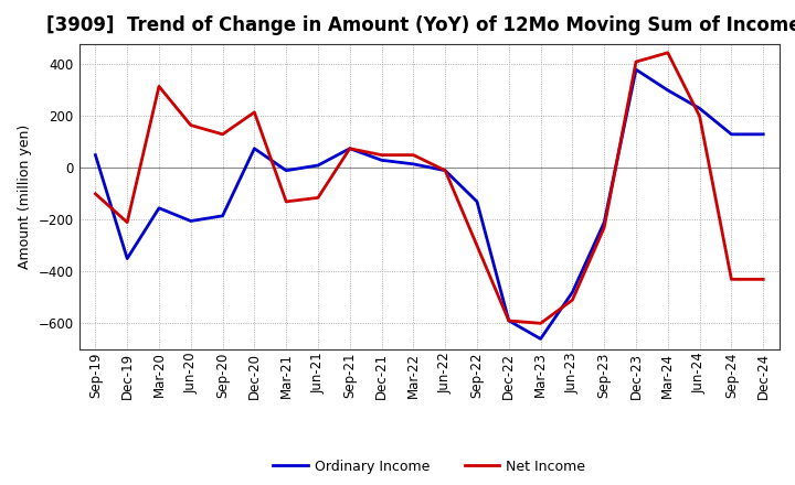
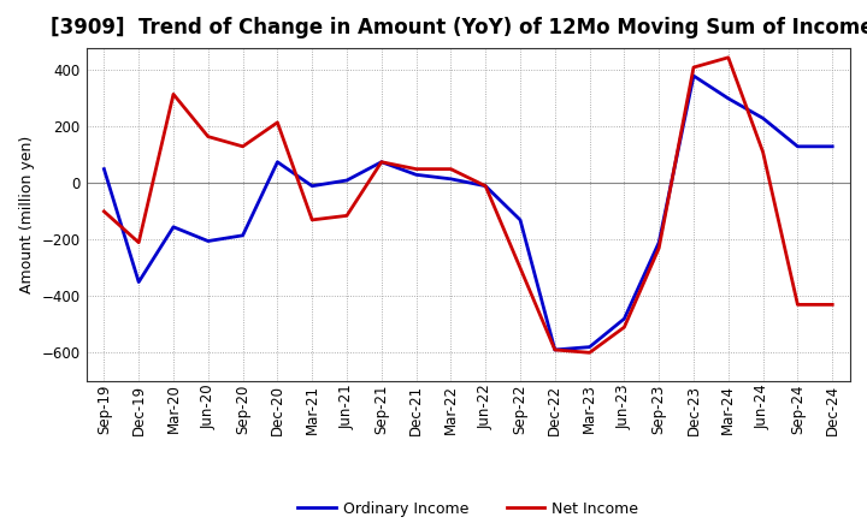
Ordinary Income/Mar-23: -660 -> -580
Net Income/Jun-24: 200 -> 110
